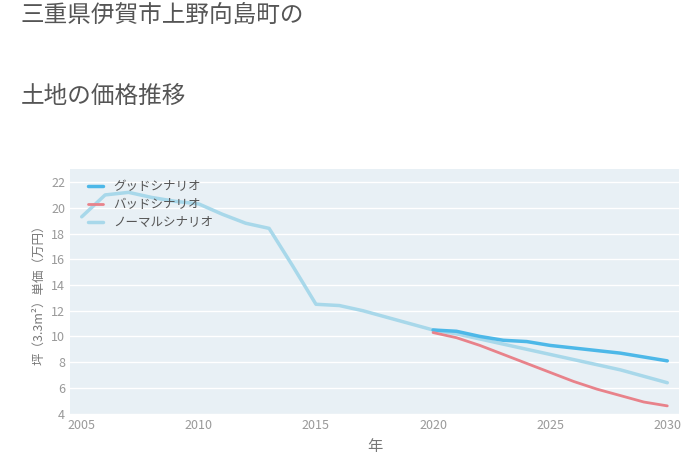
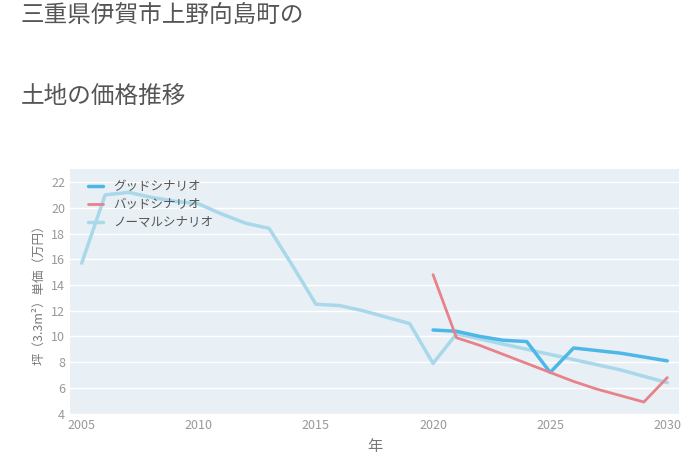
ノーマルシナリオ/2005: 19.3 -> 15.7
バッドシナリオ/2020: 10.3 -> 14.8
ノーマルシナリオ/2020: 10.5 -> 7.9
グッドシナリオ/2025: 9.3 -> 7.2
バッドシナリオ/2030: 4.6 -> 6.8
